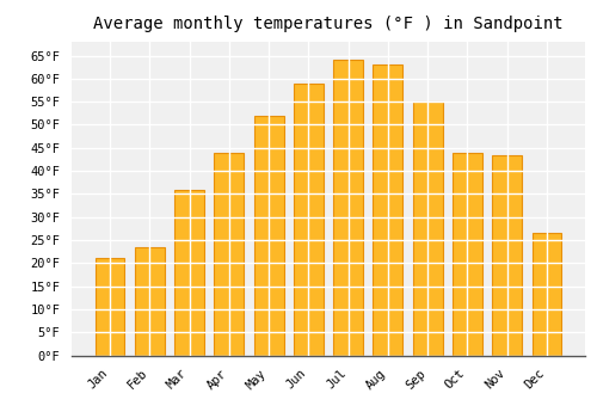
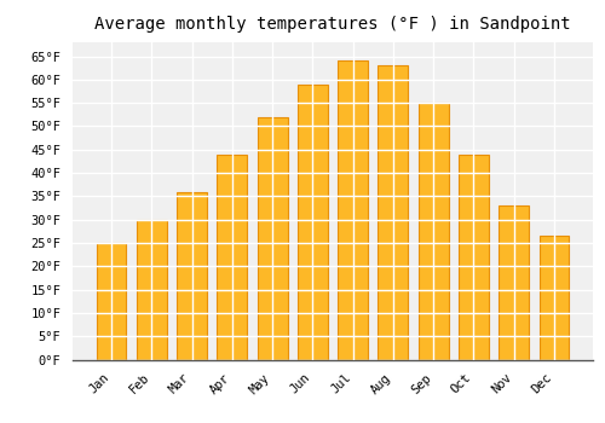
Jan: 21.0°F -> 25.0°F
Feb: 23.5°F -> 30.0°F
Nov: 43.5°F -> 33.0°F
